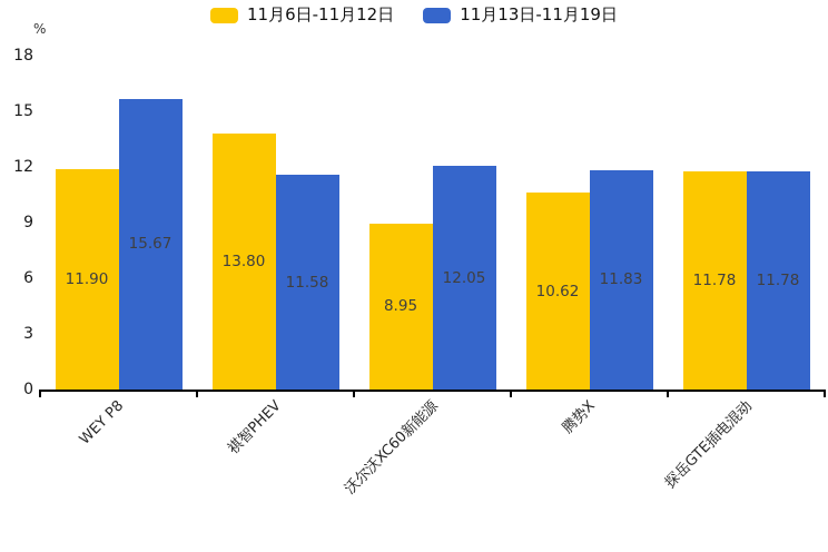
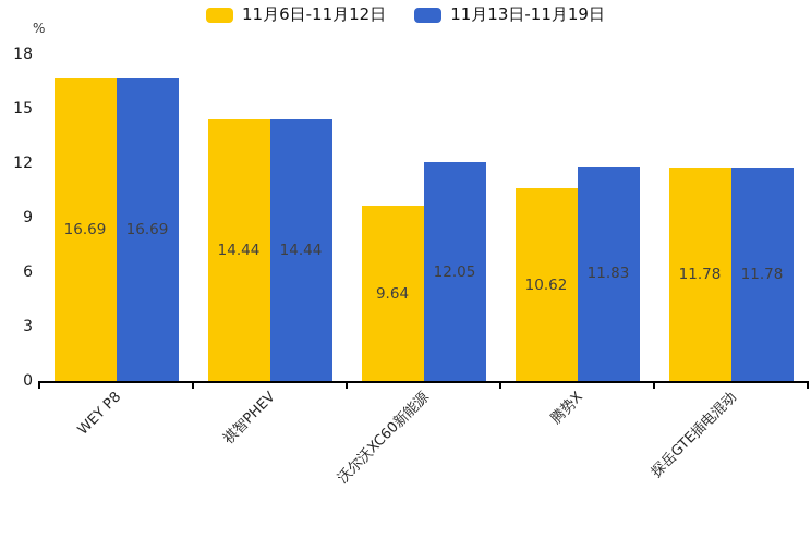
11月6日-11月12日/WEY P8: 11.90 -> 16.69
11月13日-11月19日/WEY P8: 15.67 -> 16.69
11月6日-11月12日/祺智PHEV: 13.80 -> 14.44
11月13日-11月19日/祺智PHEV: 11.58 -> 14.44
11月6日-11月12日/沃尔沃XC60新能源: 8.95 -> 9.64
